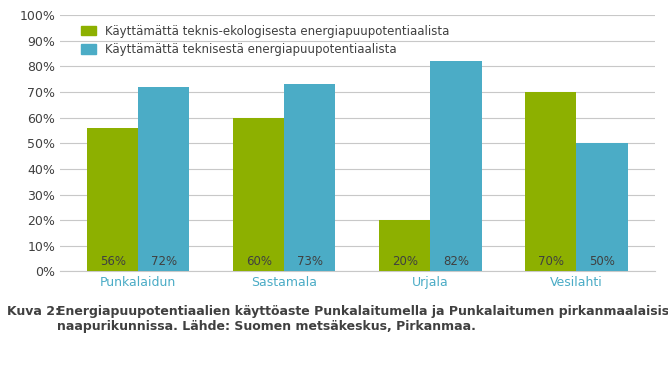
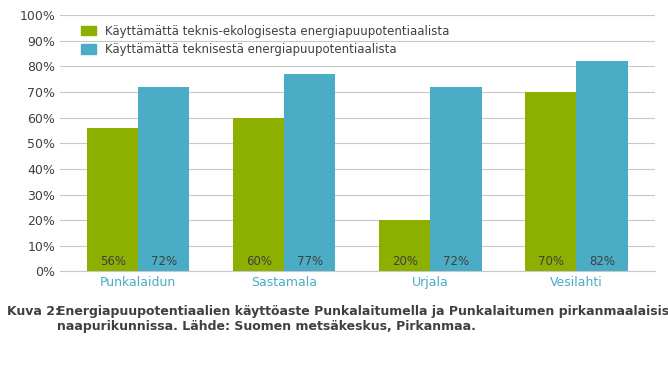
Käyttämättä teknisestä energiapuupotentiaalista/Sastamala: 73% -> 77%
Käyttämättä teknisestä energiapuupotentiaalista/Urjala: 82% -> 72%
Käyttämättä teknisestä energiapuupotentiaalista/Vesilahti: 50% -> 82%
